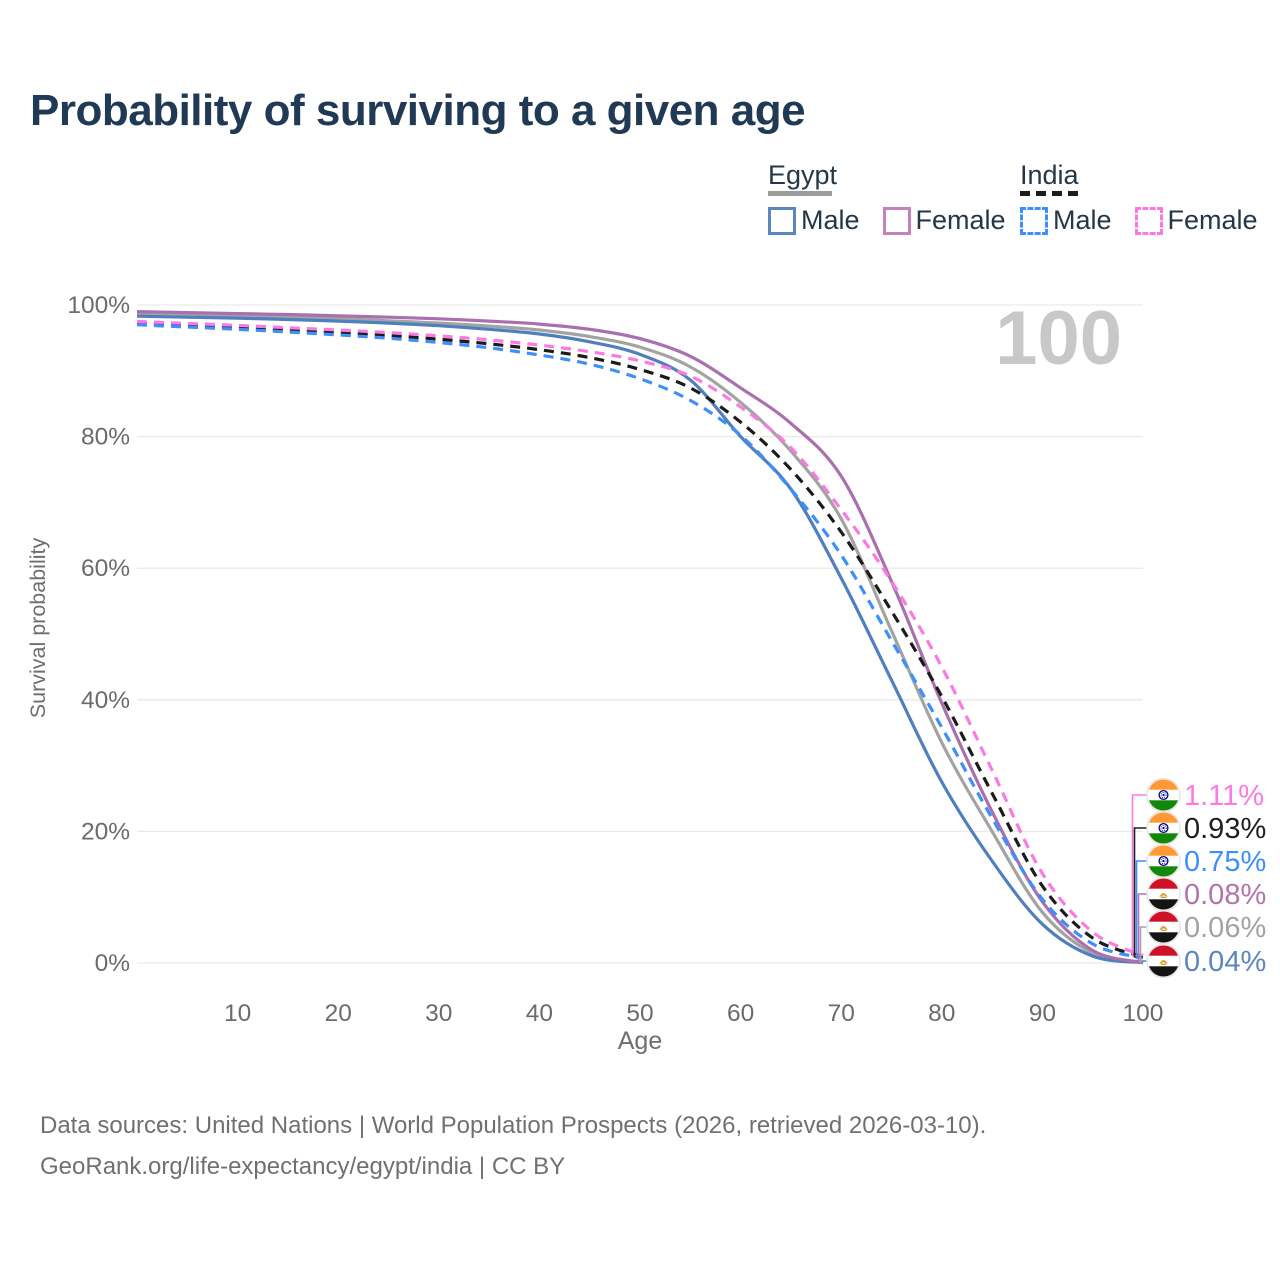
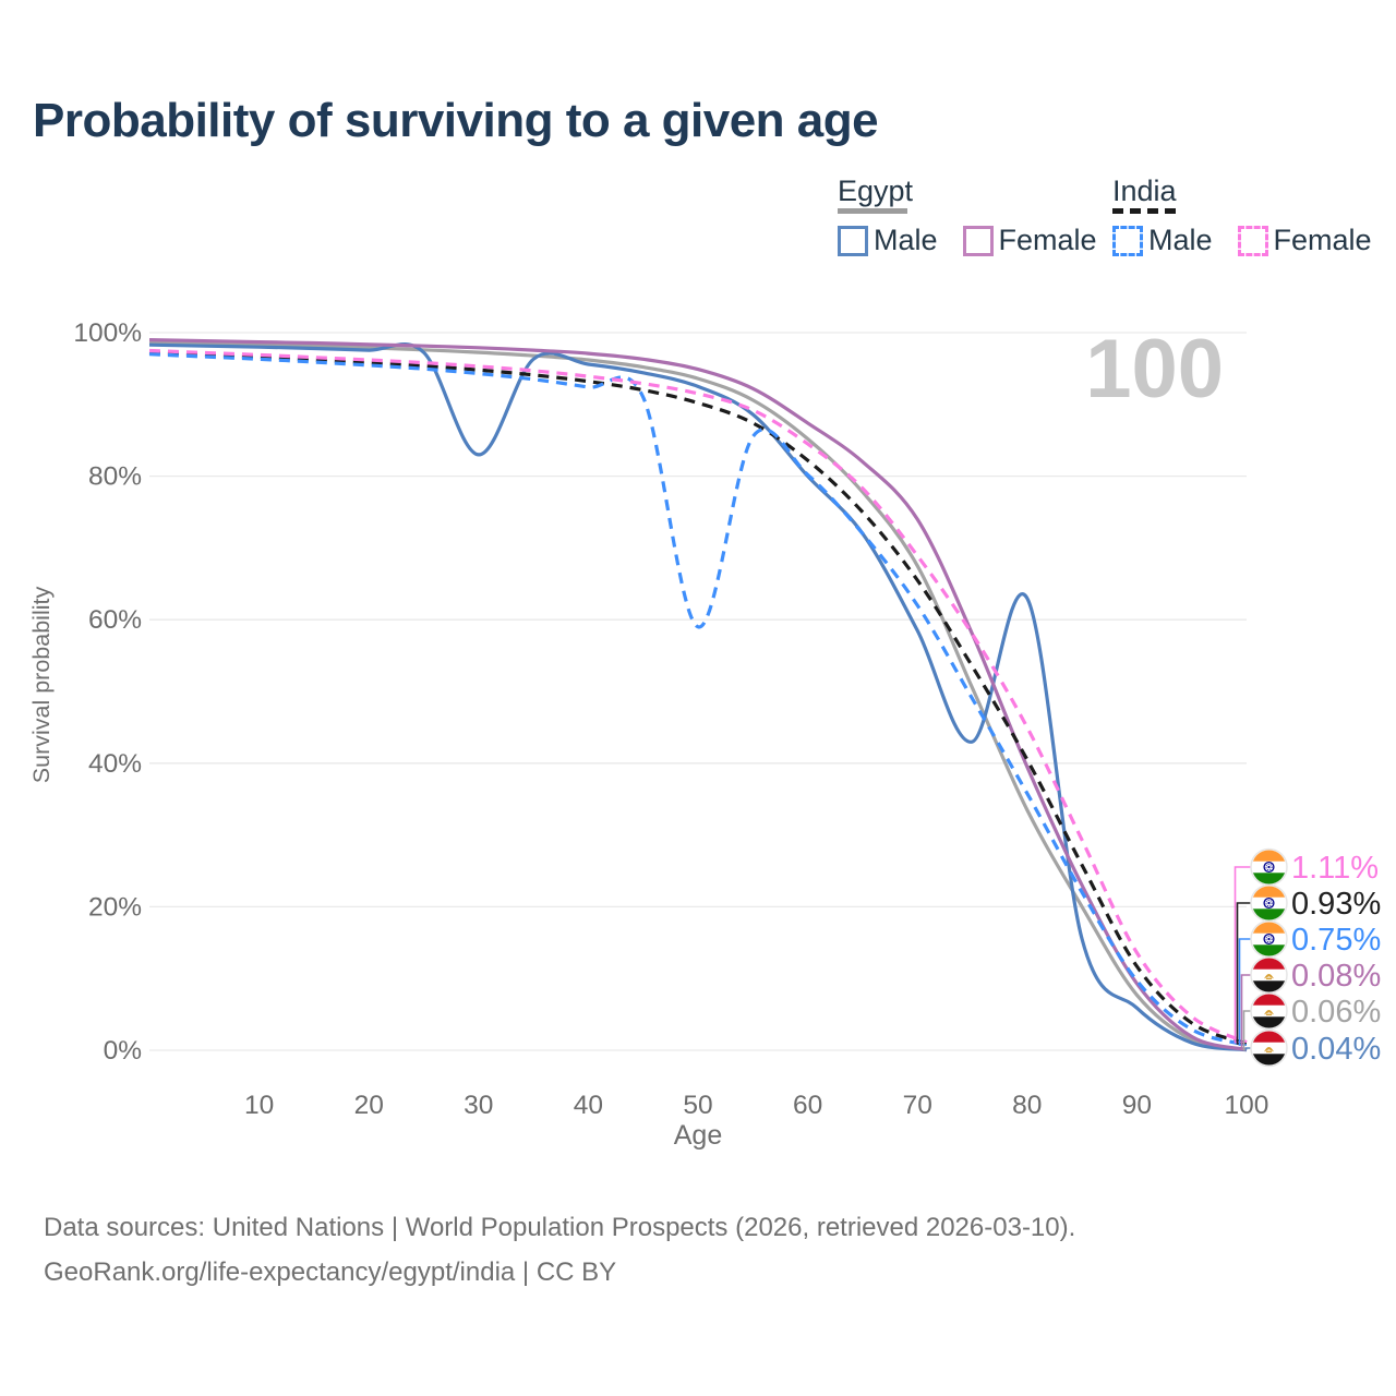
Egypt Male/30: 97% -> 83%
India Male/50: 89% -> 59%
Egypt Male/80: 28% -> 63%
